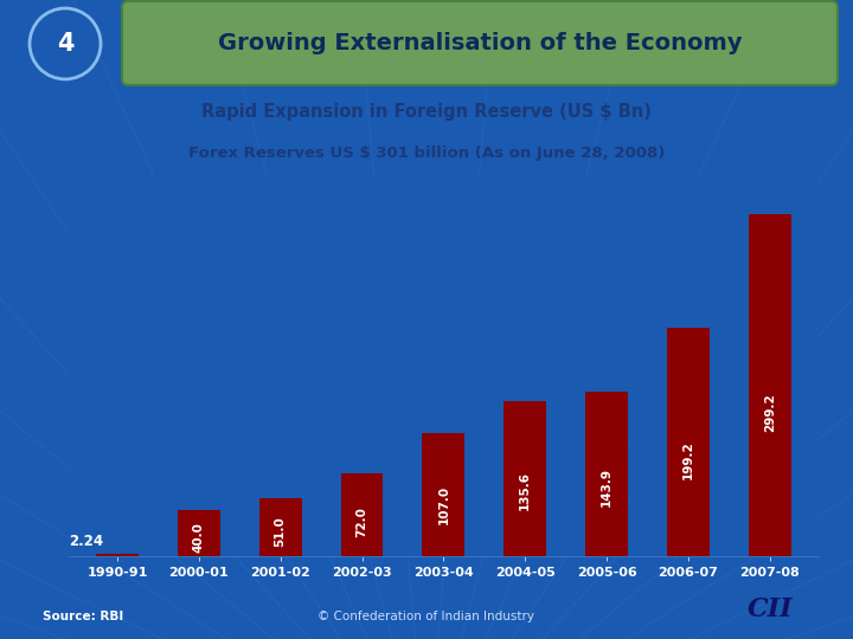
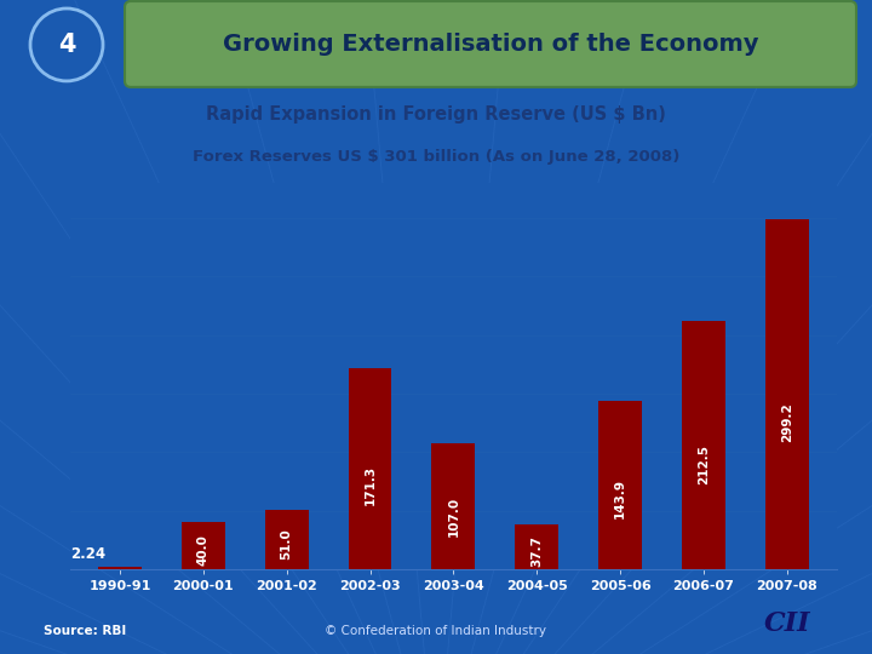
2002-03: 72.0 -> 171.3
2004-05: 135.6 -> 37.7
2006-07: 199.2 -> 212.5
